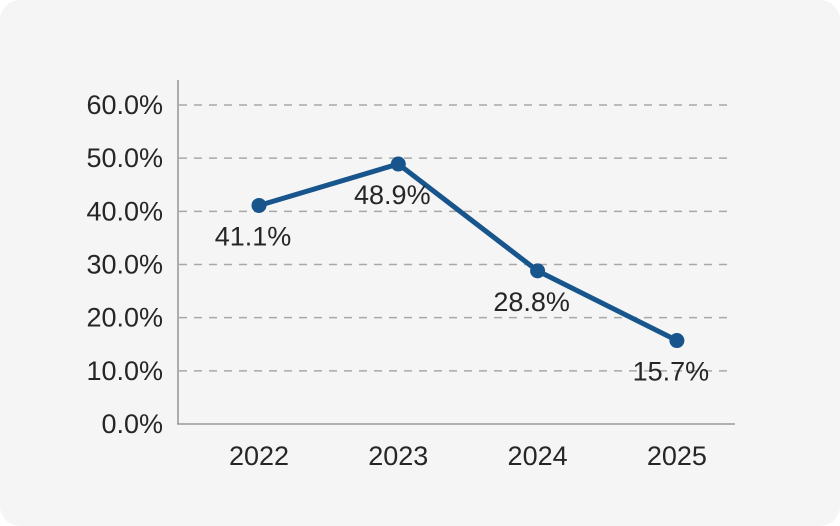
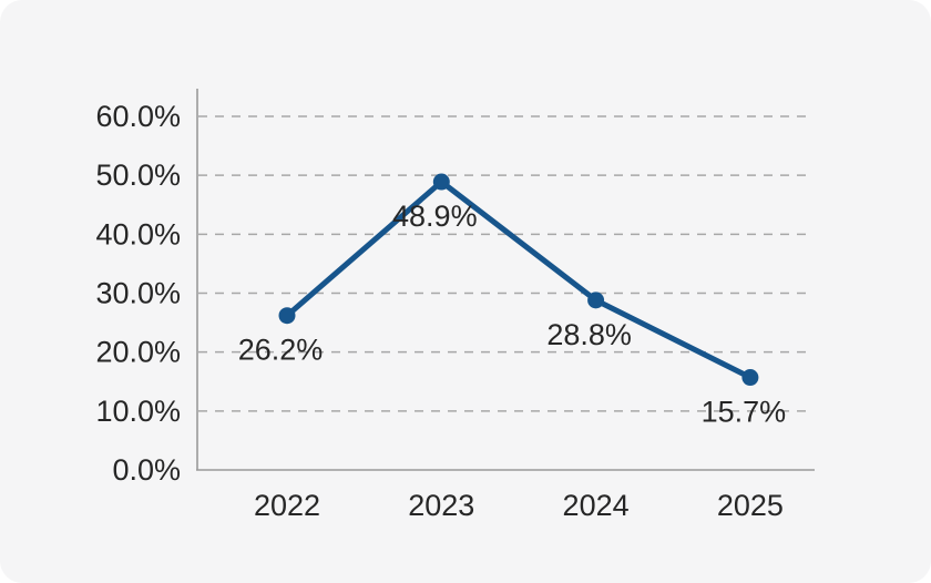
2022: 41.1% -> 26.2%
